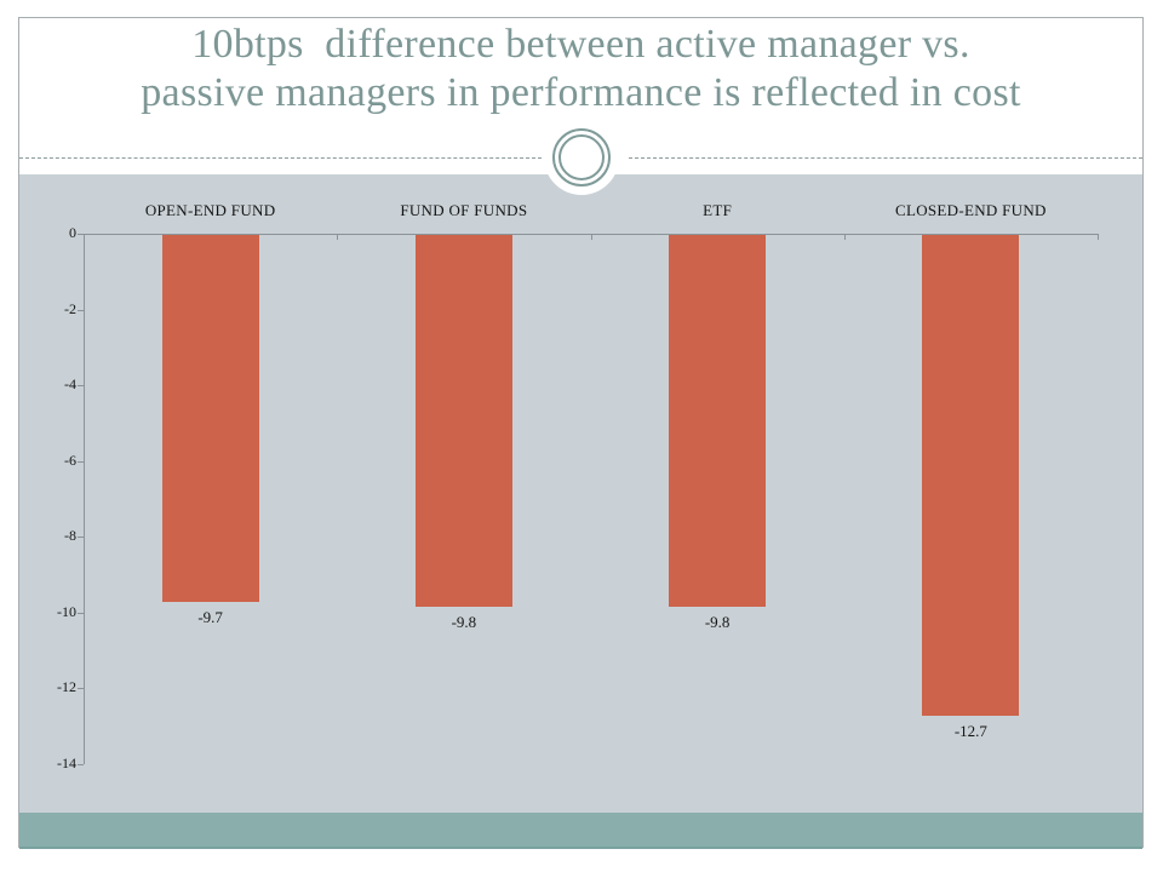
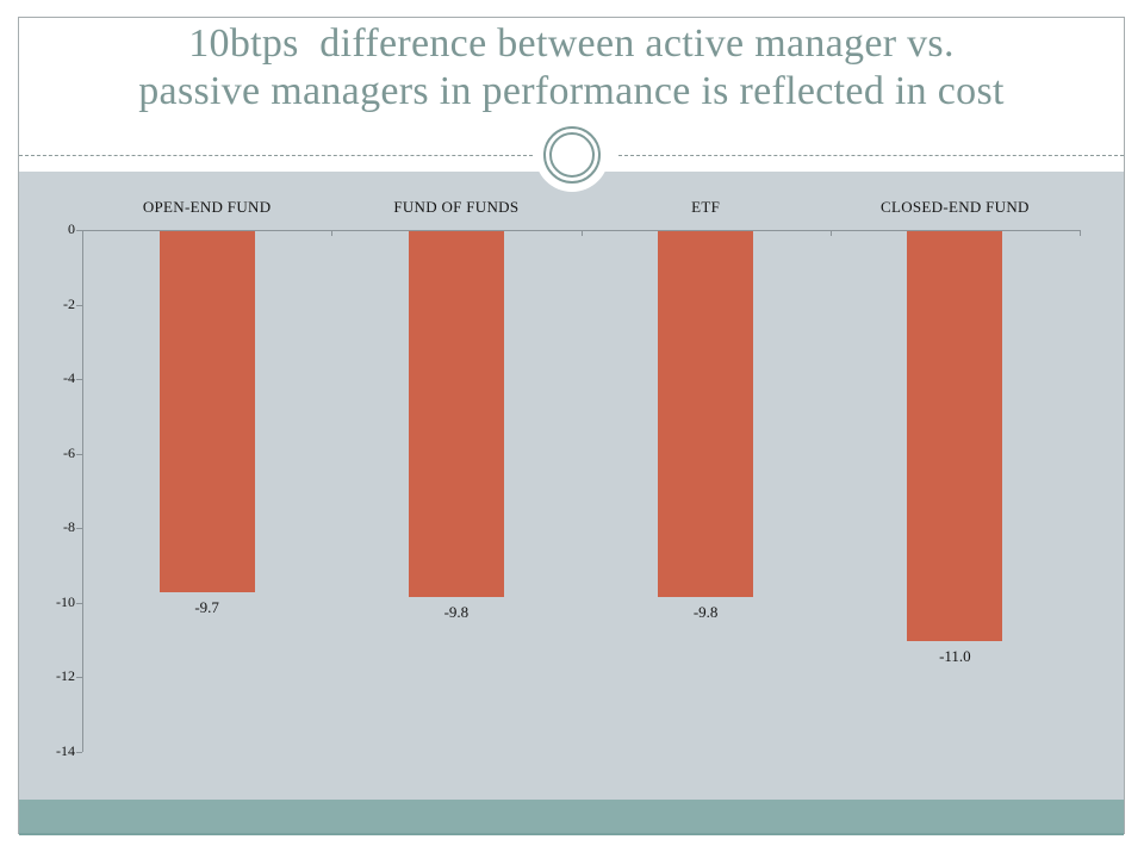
CLOSED-END FUND: -12.7 -> -11.0
